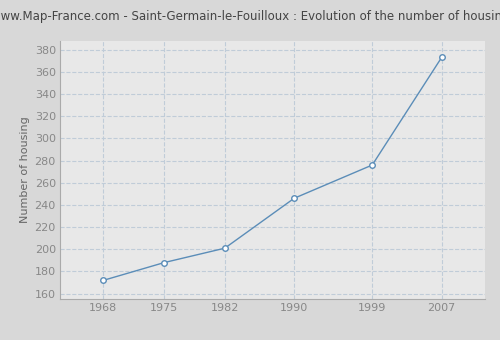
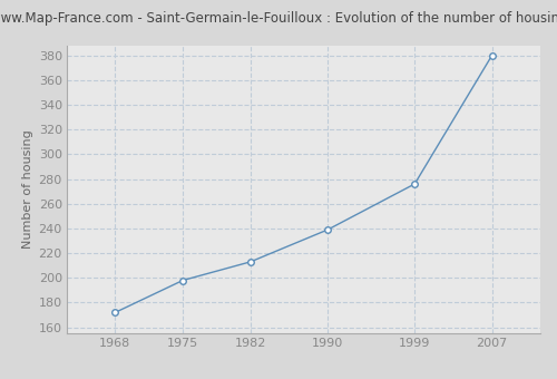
1975: 188 -> 198
1982: 201 -> 213
1990: 246 -> 239
2007: 373 -> 380
